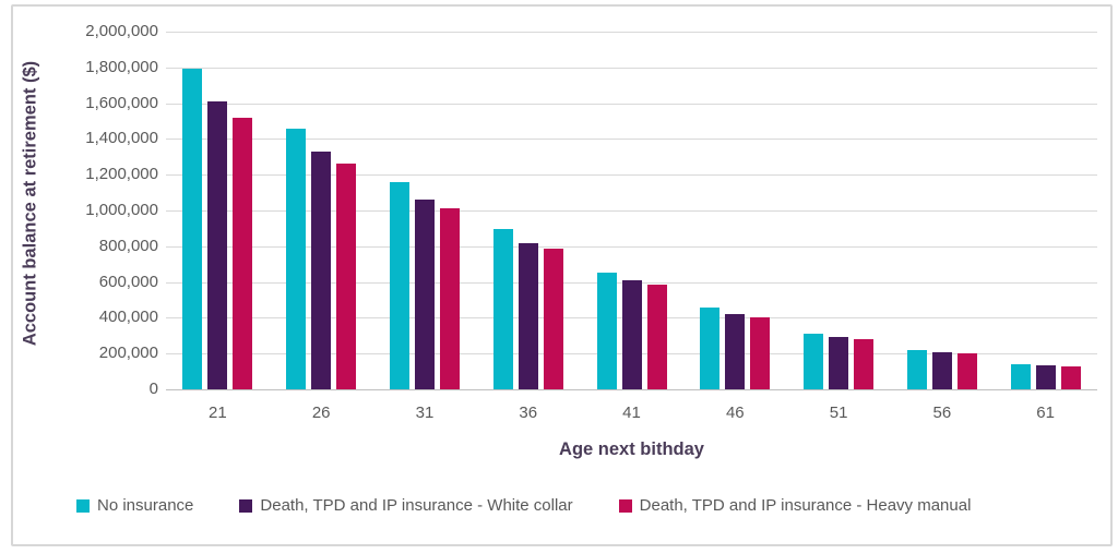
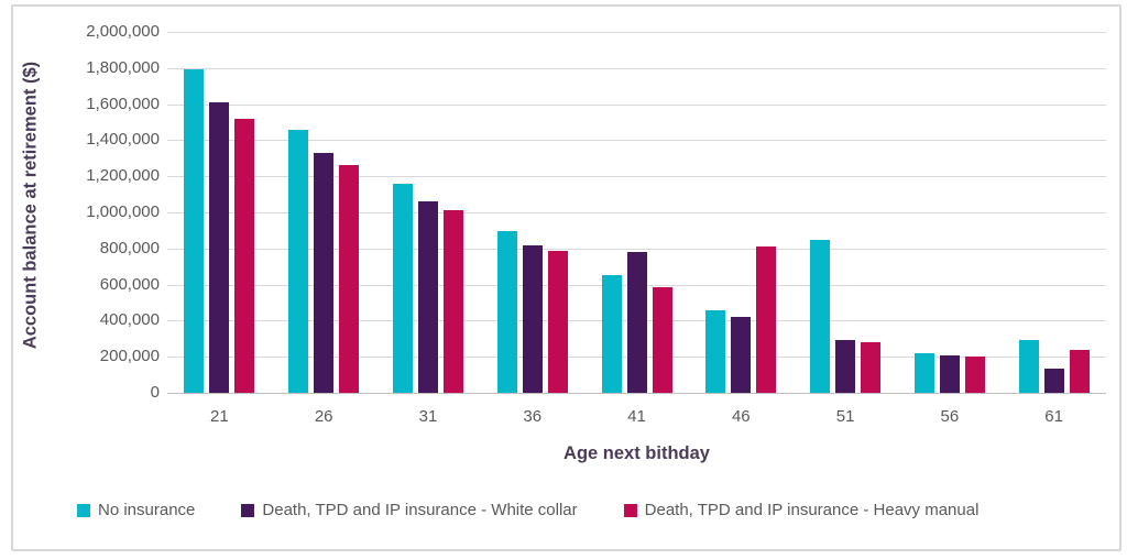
Death, TPD and IP insurance - White collar/41: 610000 -> 780000
Death, TPD and IP insurance - Heavy manual/46: 400000 -> 810000
No insurance/51: 310000 -> 850000
No insurance/61: 140000 -> 290000
Death, TPD and IP insurance - Heavy manual/61: 130000 -> 240000
